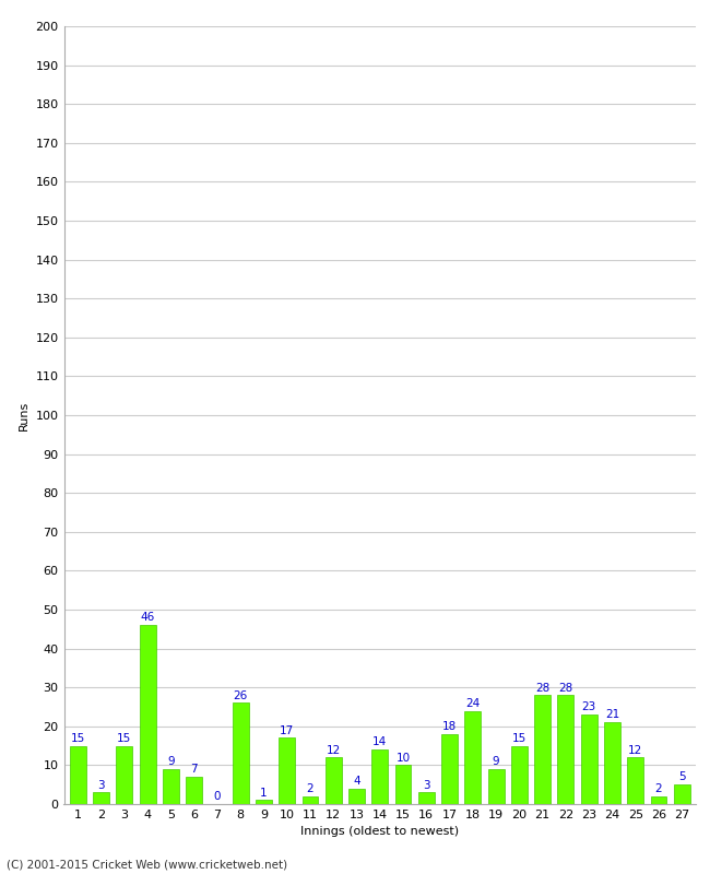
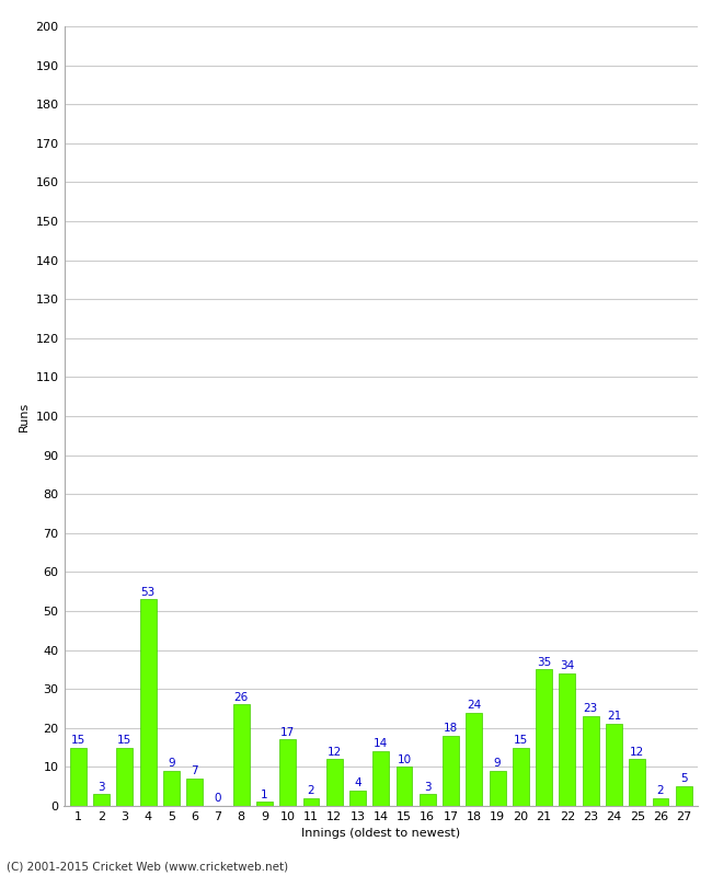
4: 46 -> 53
21: 28 -> 35
22: 28 -> 34
